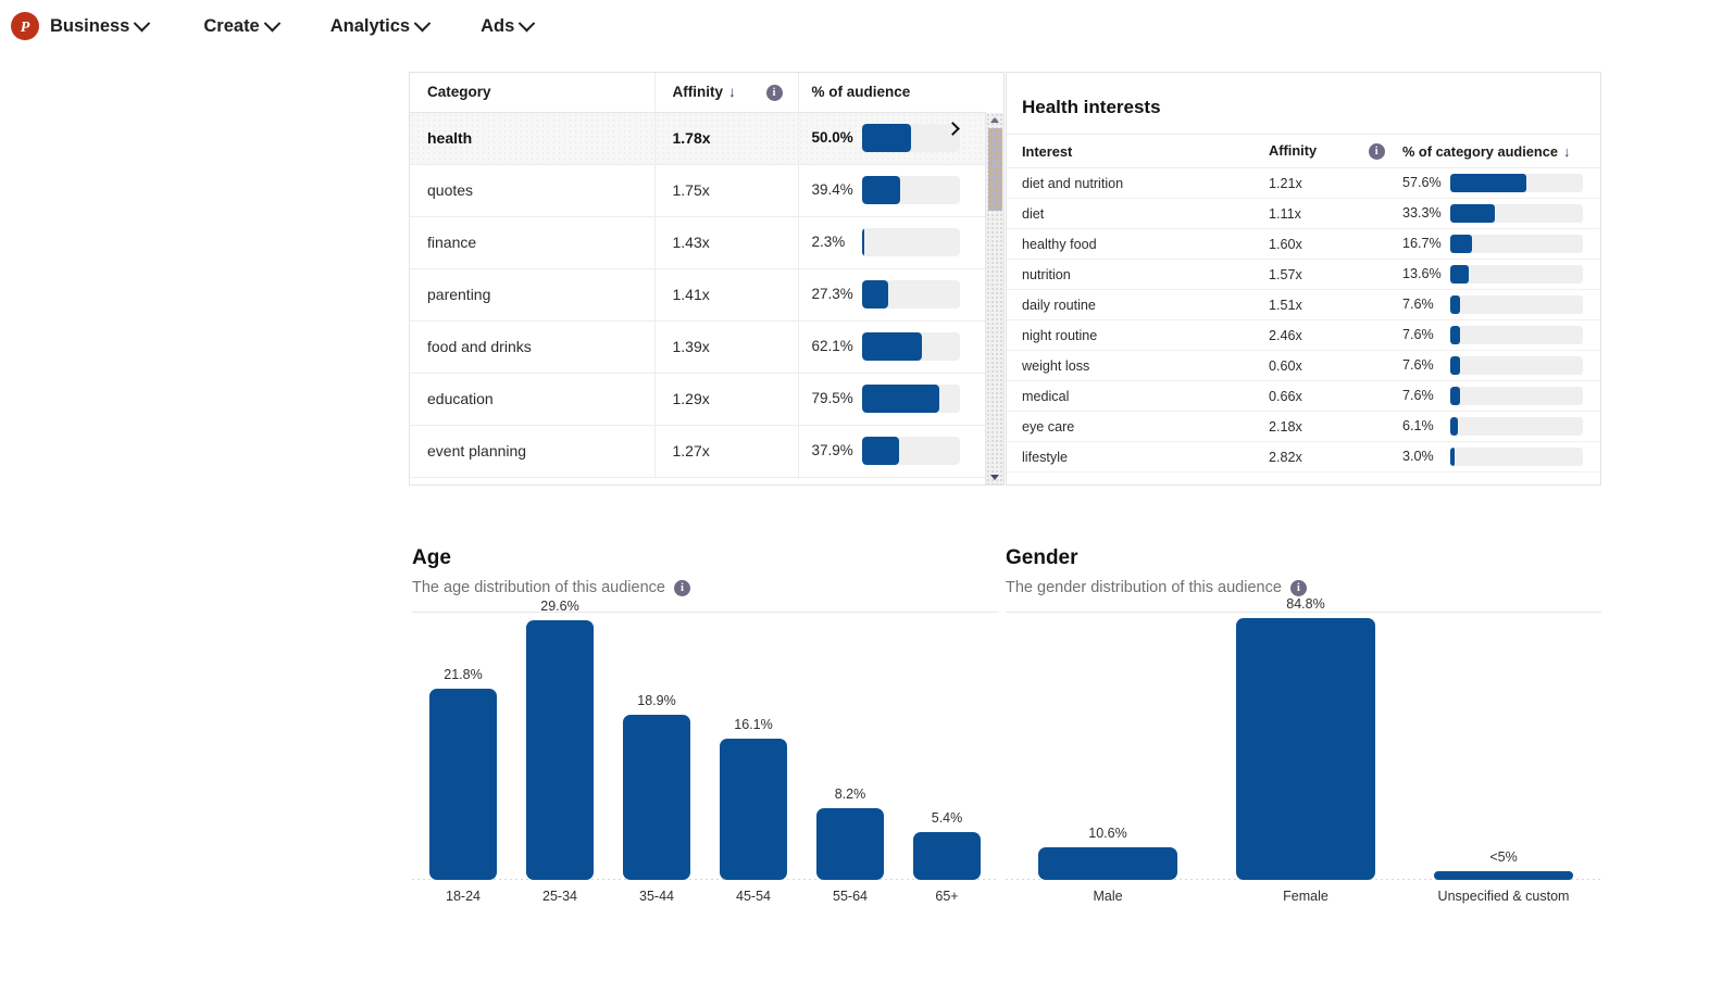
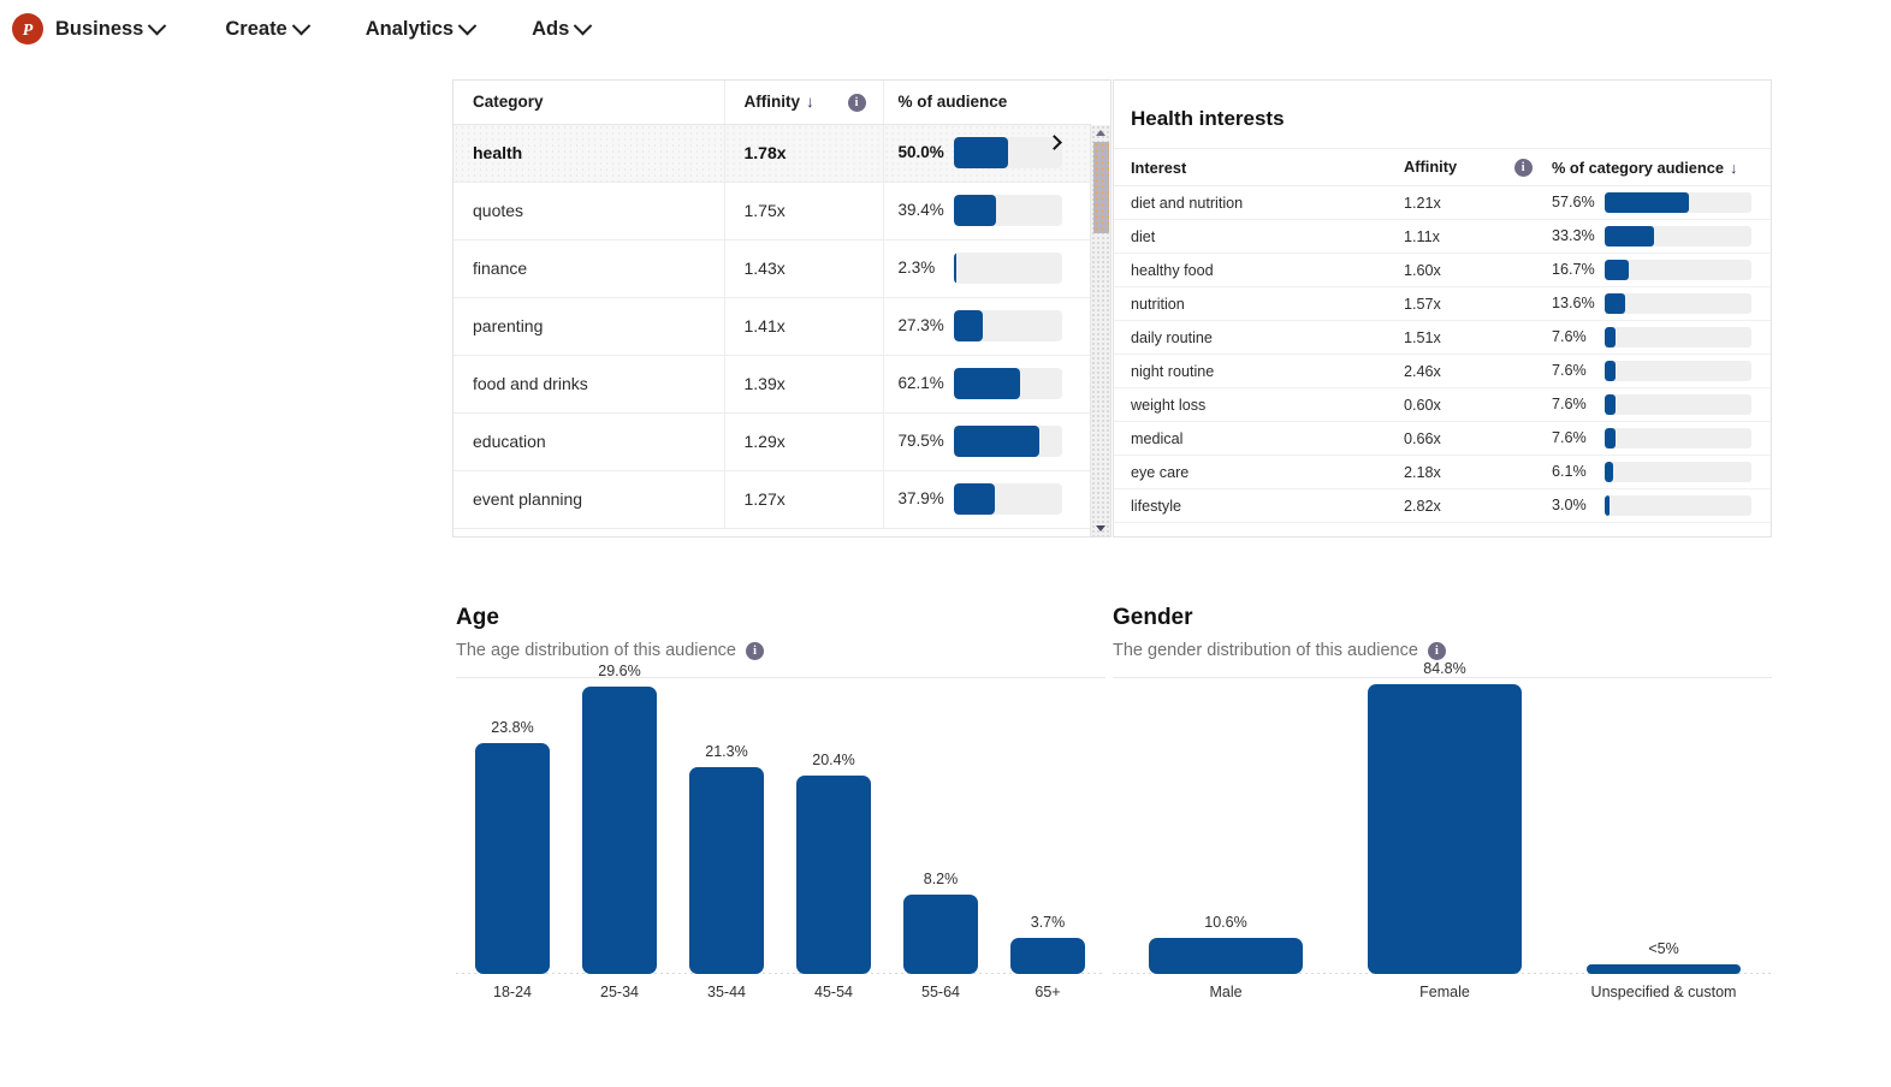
Age/18-24: 21.8% -> 23.8%
Age/35-44: 18.9% -> 21.3%
Age/45-54: 16.1% -> 20.4%
Age/65+: 5.4% -> 3.7%
